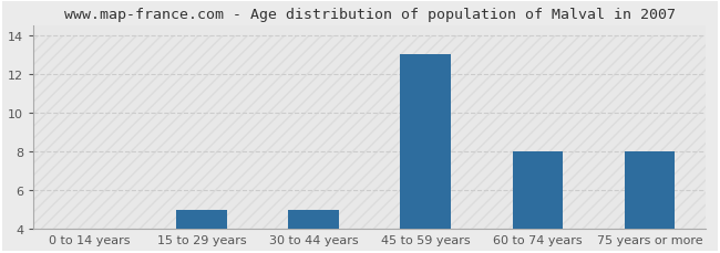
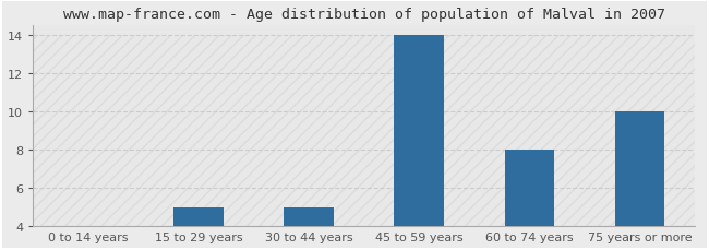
45 to 59 years: 13 -> 14
75 years or more: 8 -> 10
